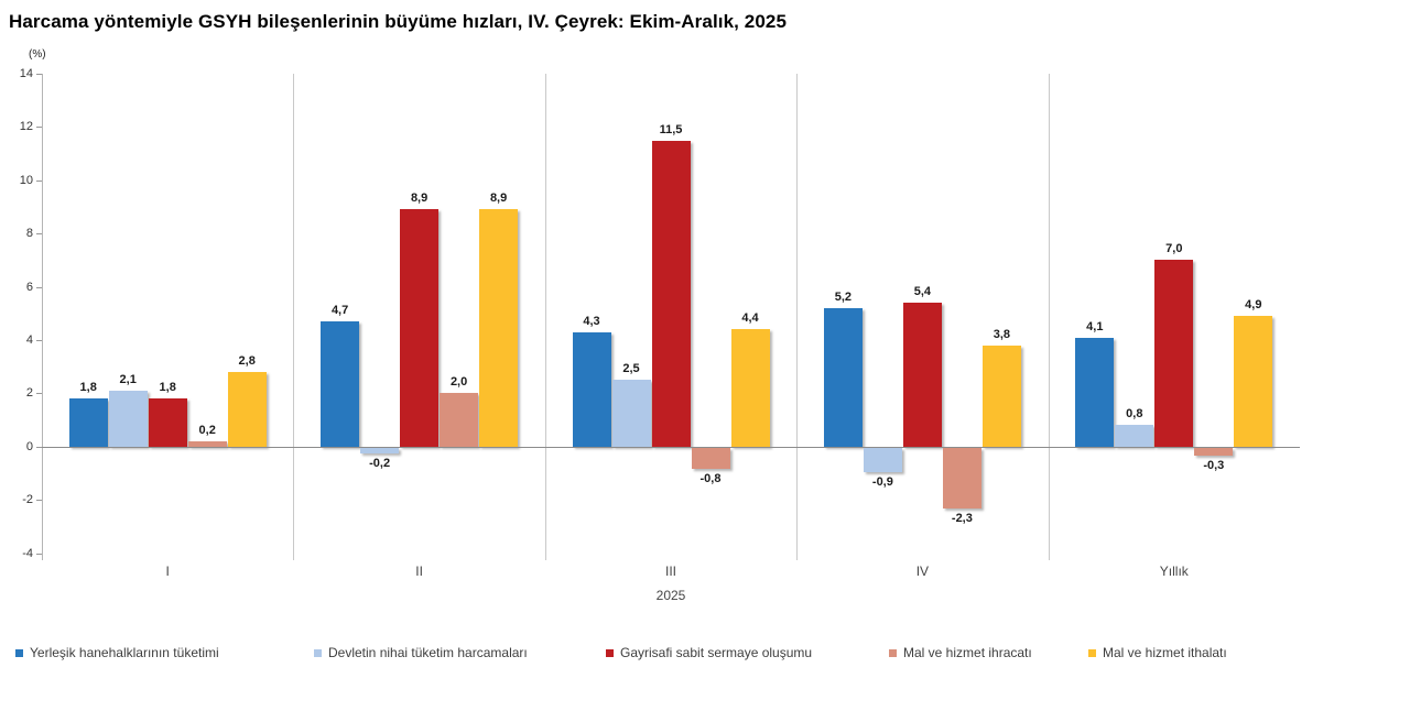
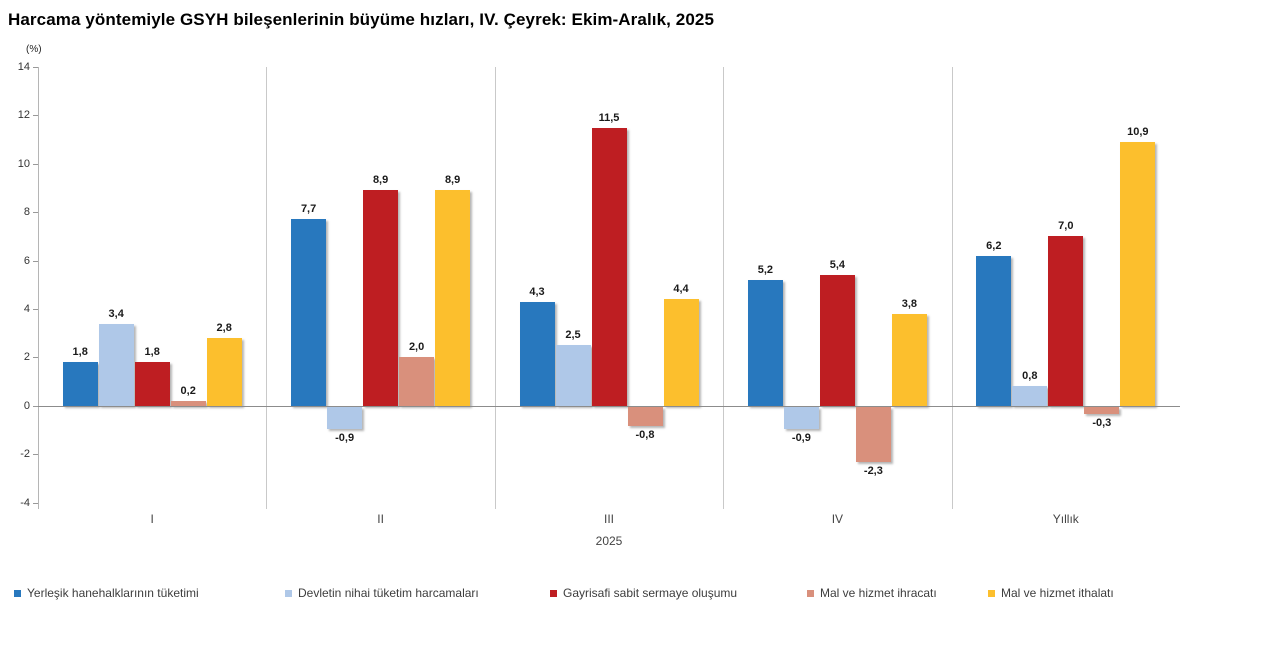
Devletin nihai tüketim harcamaları/I: 2,1 -> 3,4
Yerleşik hanehalklarının tüketimi/II: 4,7 -> 7,7
Devletin nihai tüketim harcamaları/II: -0,2 -> -0,9
Yerleşik hanehalklarının tüketimi/Yıllık: 4,1 -> 6,2
Mal ve hizmet ithalatı/Yıllık: 4,9 -> 10,9
